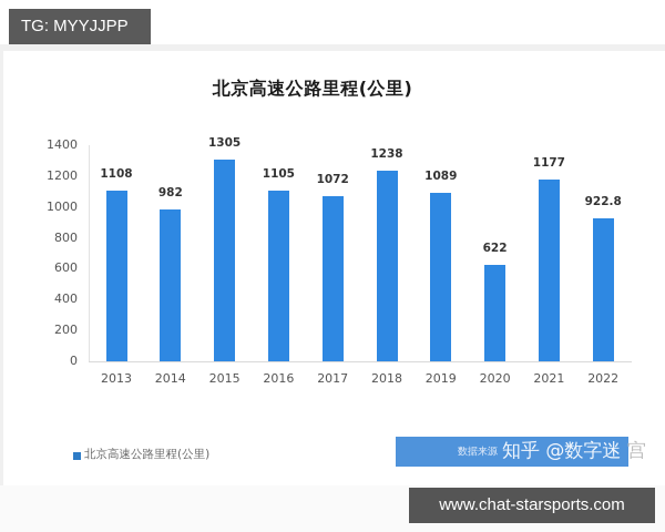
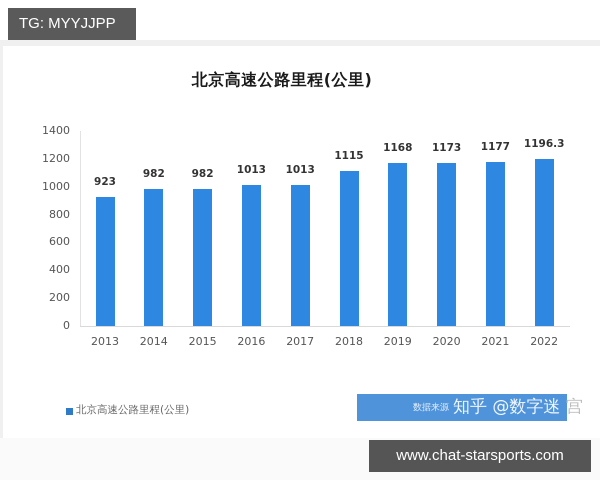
2013: 1108 -> 923
2015: 1305 -> 982
2016: 1105 -> 1013
2017: 1072 -> 1013
2018: 1238 -> 1115
2019: 1089 -> 1168
2020: 622 -> 1173
2022: 922.8 -> 1196.3
